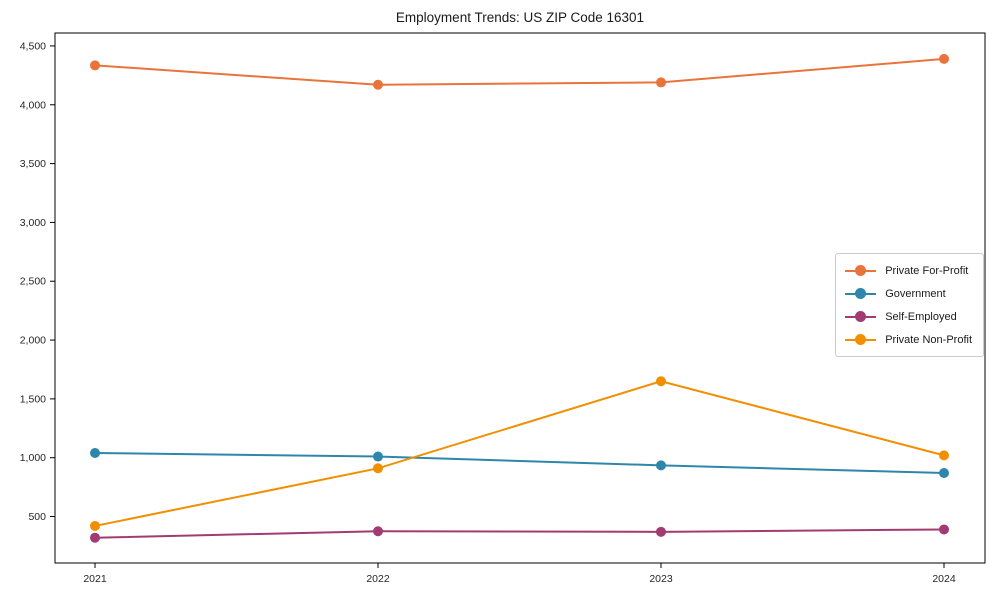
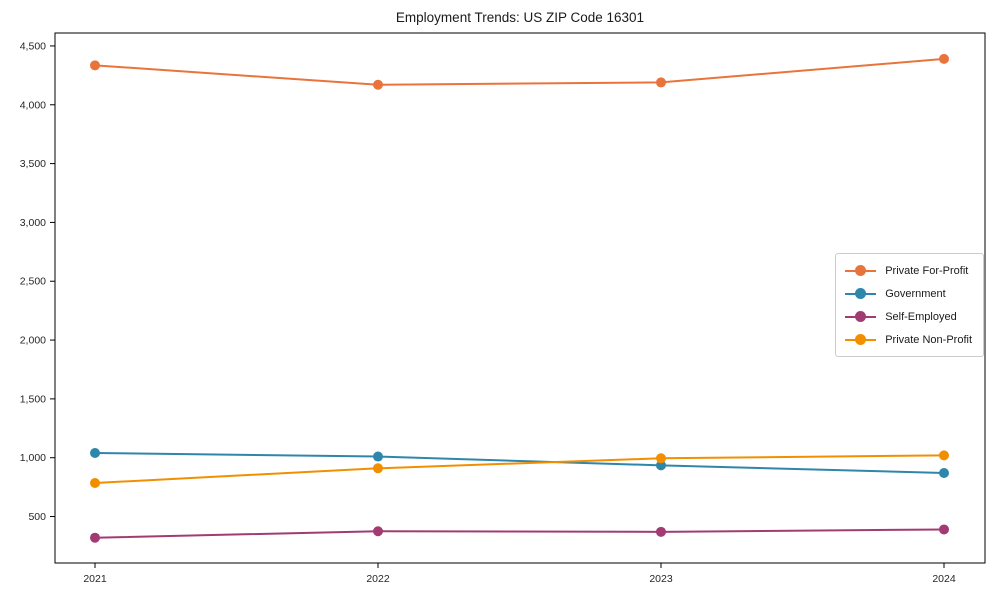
Private Non-Profit/2021: 420 -> 780
Private Non-Profit/2023: 1650 -> 1000
